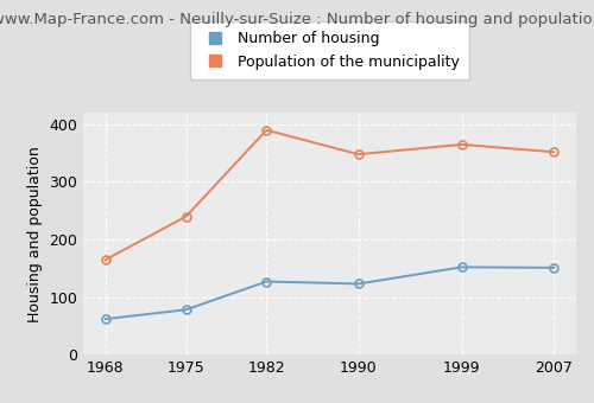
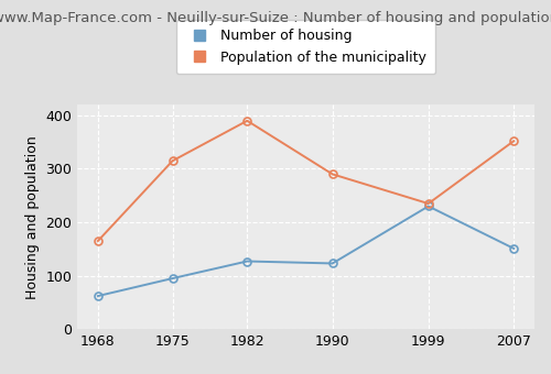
Number of housing/1975: 78 -> 95
Population of the municipality/1975: 240 -> 315
Population of the municipality/1990: 348 -> 290
Number of housing/1999: 152 -> 230
Population of the municipality/1999: 365 -> 235
